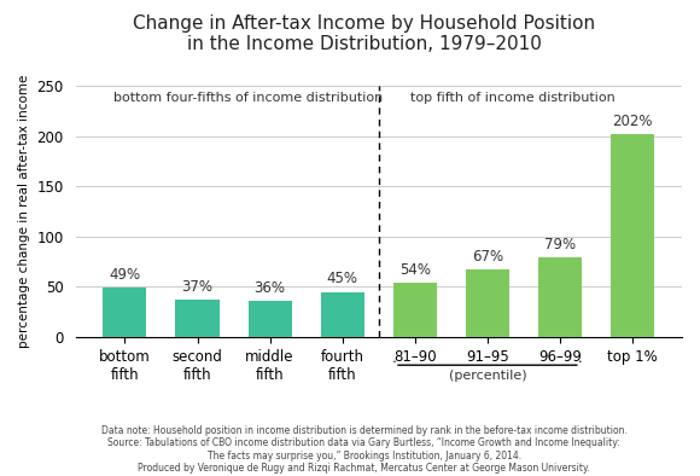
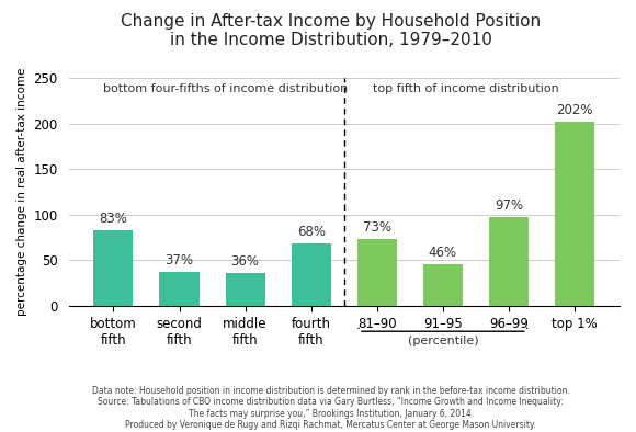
bottom fifth: 49% -> 83%
fourth fifth: 45% -> 68%
81–90: 54% -> 73%
91–95: 67% -> 46%
96–99: 79% -> 97%
